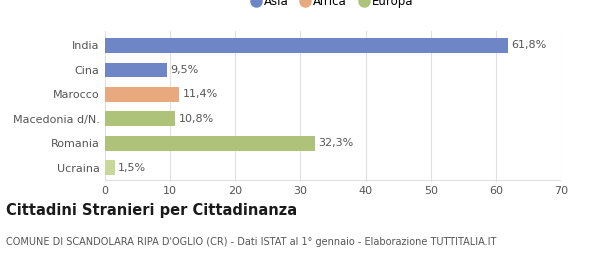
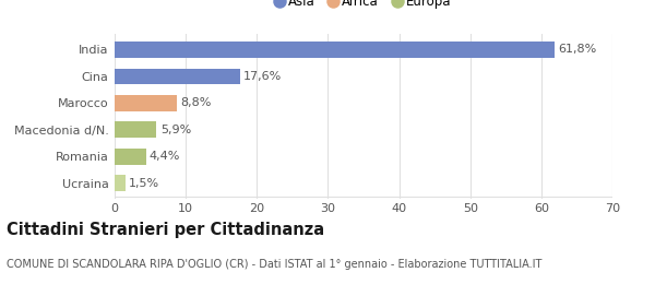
Cina: 9,5% -> 17,6%
Marocco: 11,4% -> 8,8%
Macedonia d/N.: 10,8% -> 5,9%
Romania: 32,3% -> 4,4%
